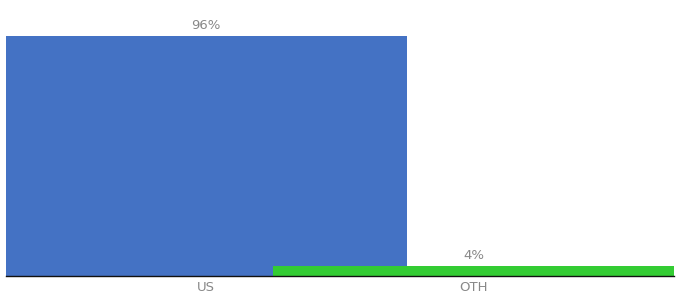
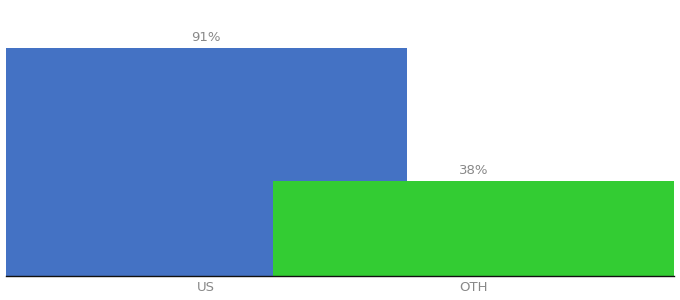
US: 96% -> 91%
OTH: 4% -> 38%
